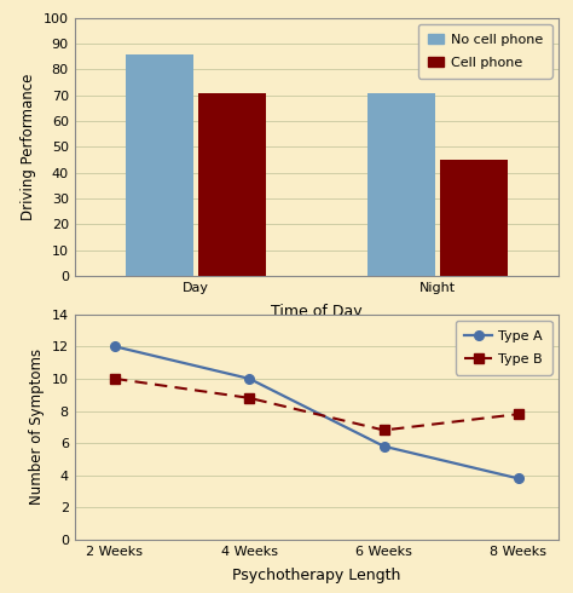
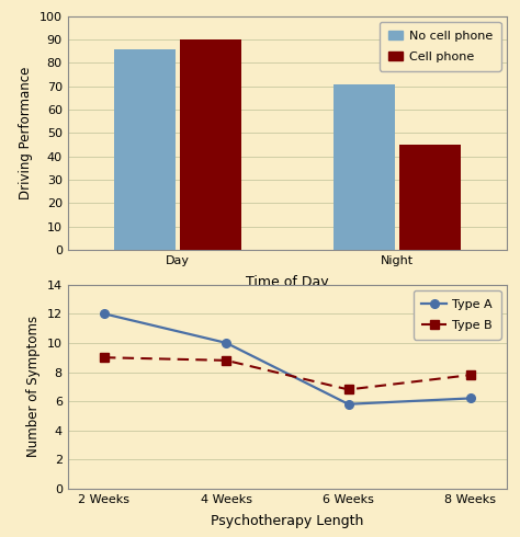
Cell phone/Day: 71 -> 90
Type B/2 Weeks: 10.0 -> 9.0
Type A/8 Weeks: 3.8 -> 6.2
